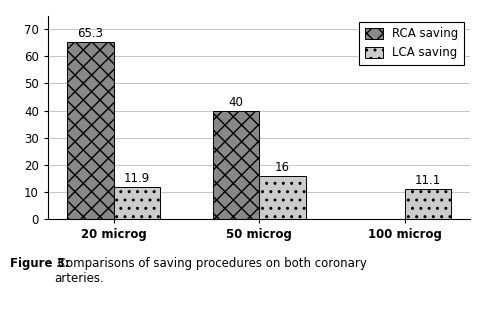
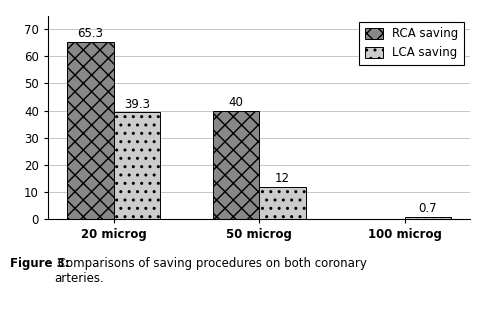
LCA saving/20 microg: 11.9 -> 39.3
LCA saving/50 microg: 16 -> 12
LCA saving/100 microg: 11.1 -> 0.7
